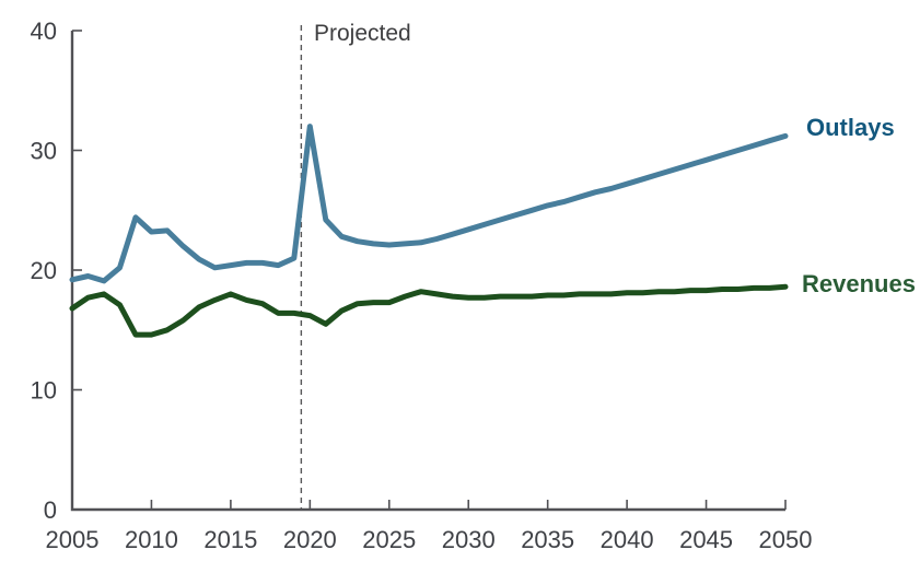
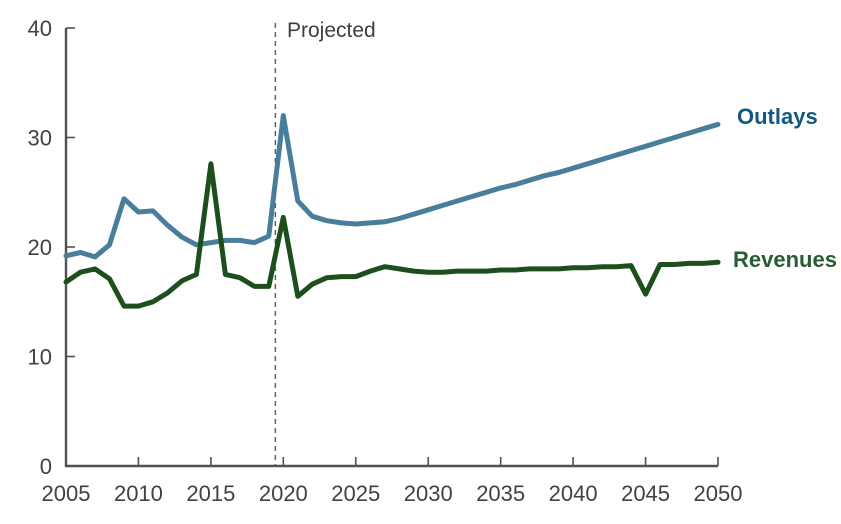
Revenues/2015: 18.0 -> 27.6
Revenues/2020: 16.2 -> 22.7
Revenues/2045: 18.3 -> 15.7
